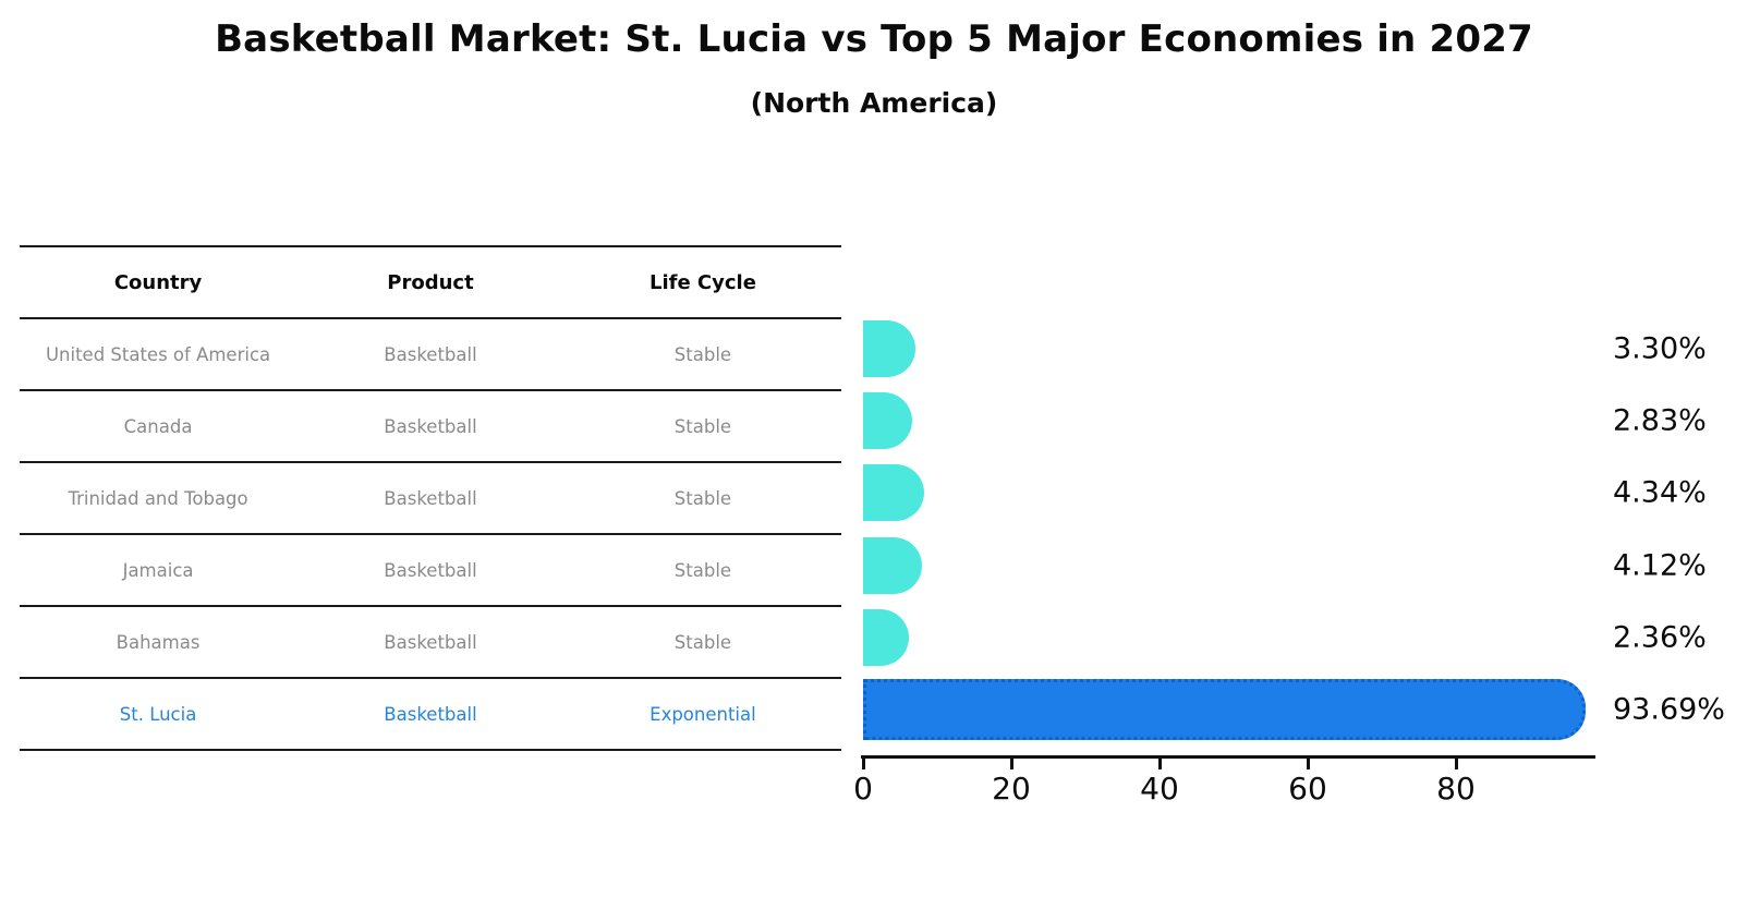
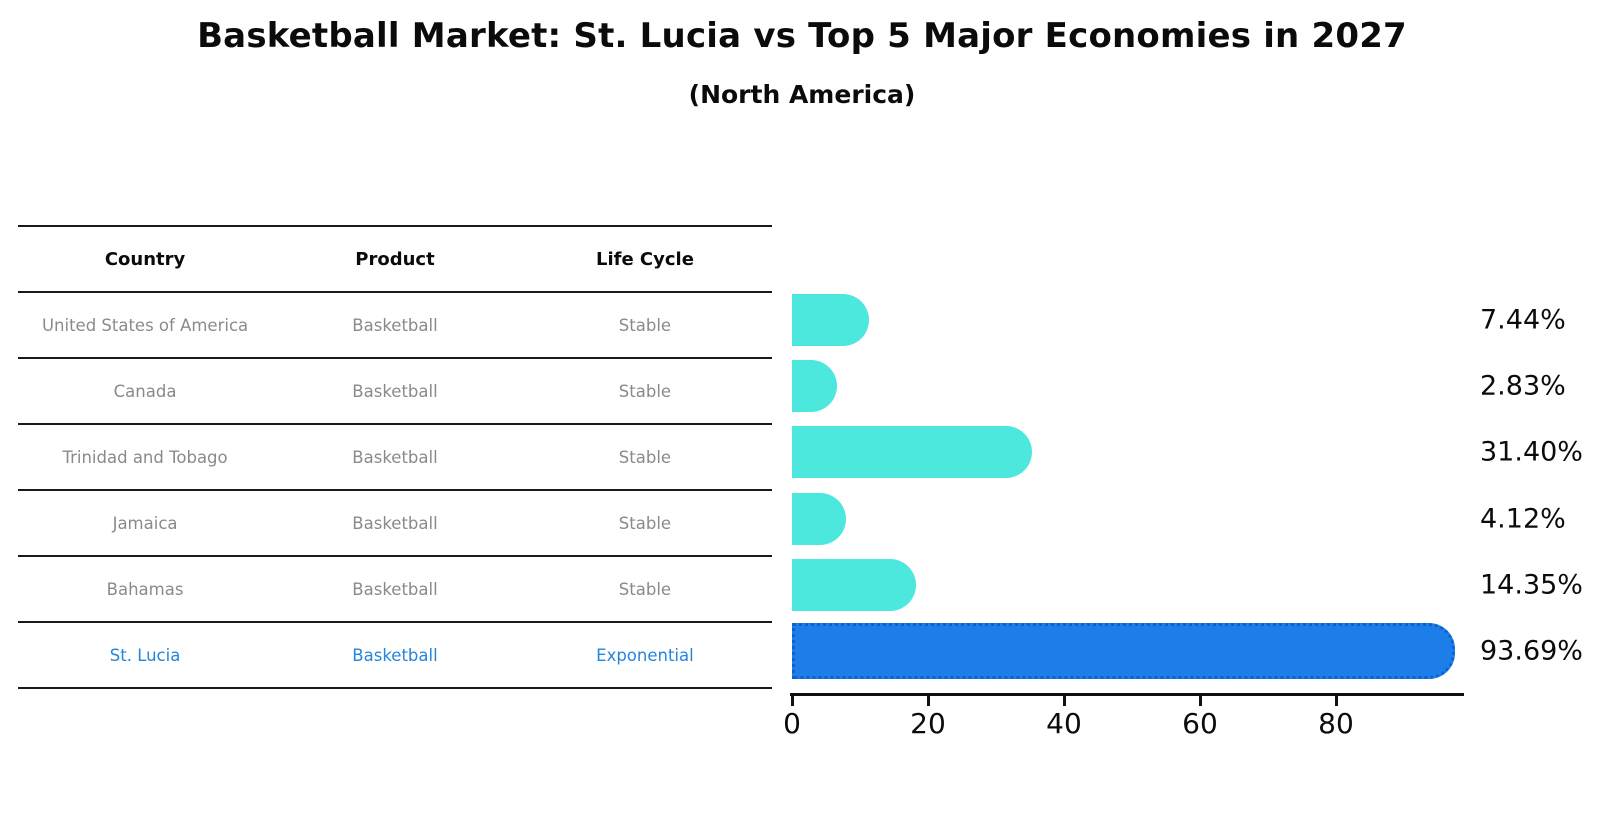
United States of America: 3.30% -> 7.44%
Trinidad and Tobago: 4.34% -> 31.40%
Bahamas: 2.36% -> 14.35%
